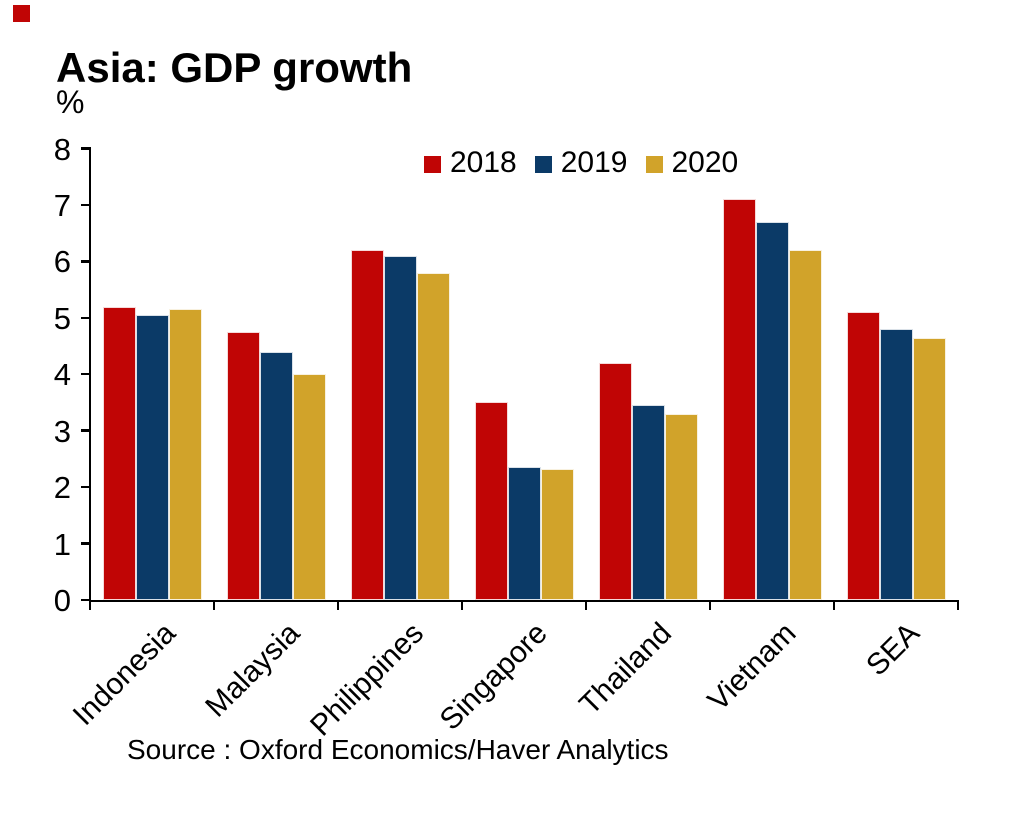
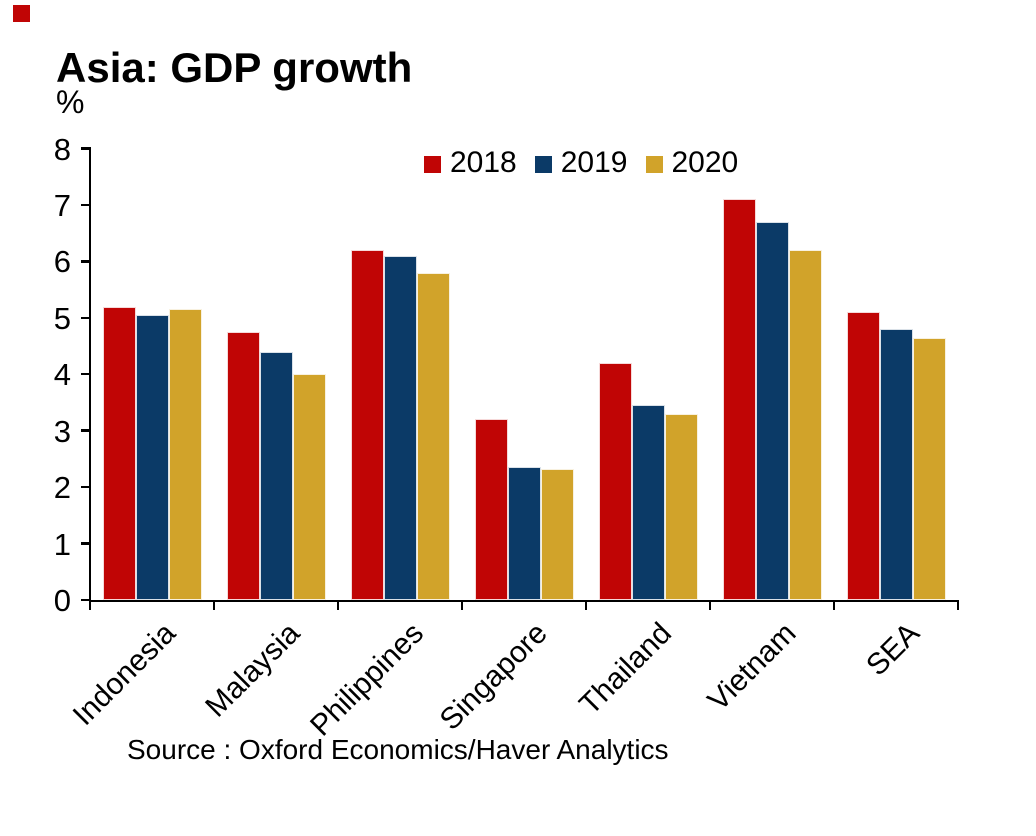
2018/Singapore: 3.5 -> 3.2
